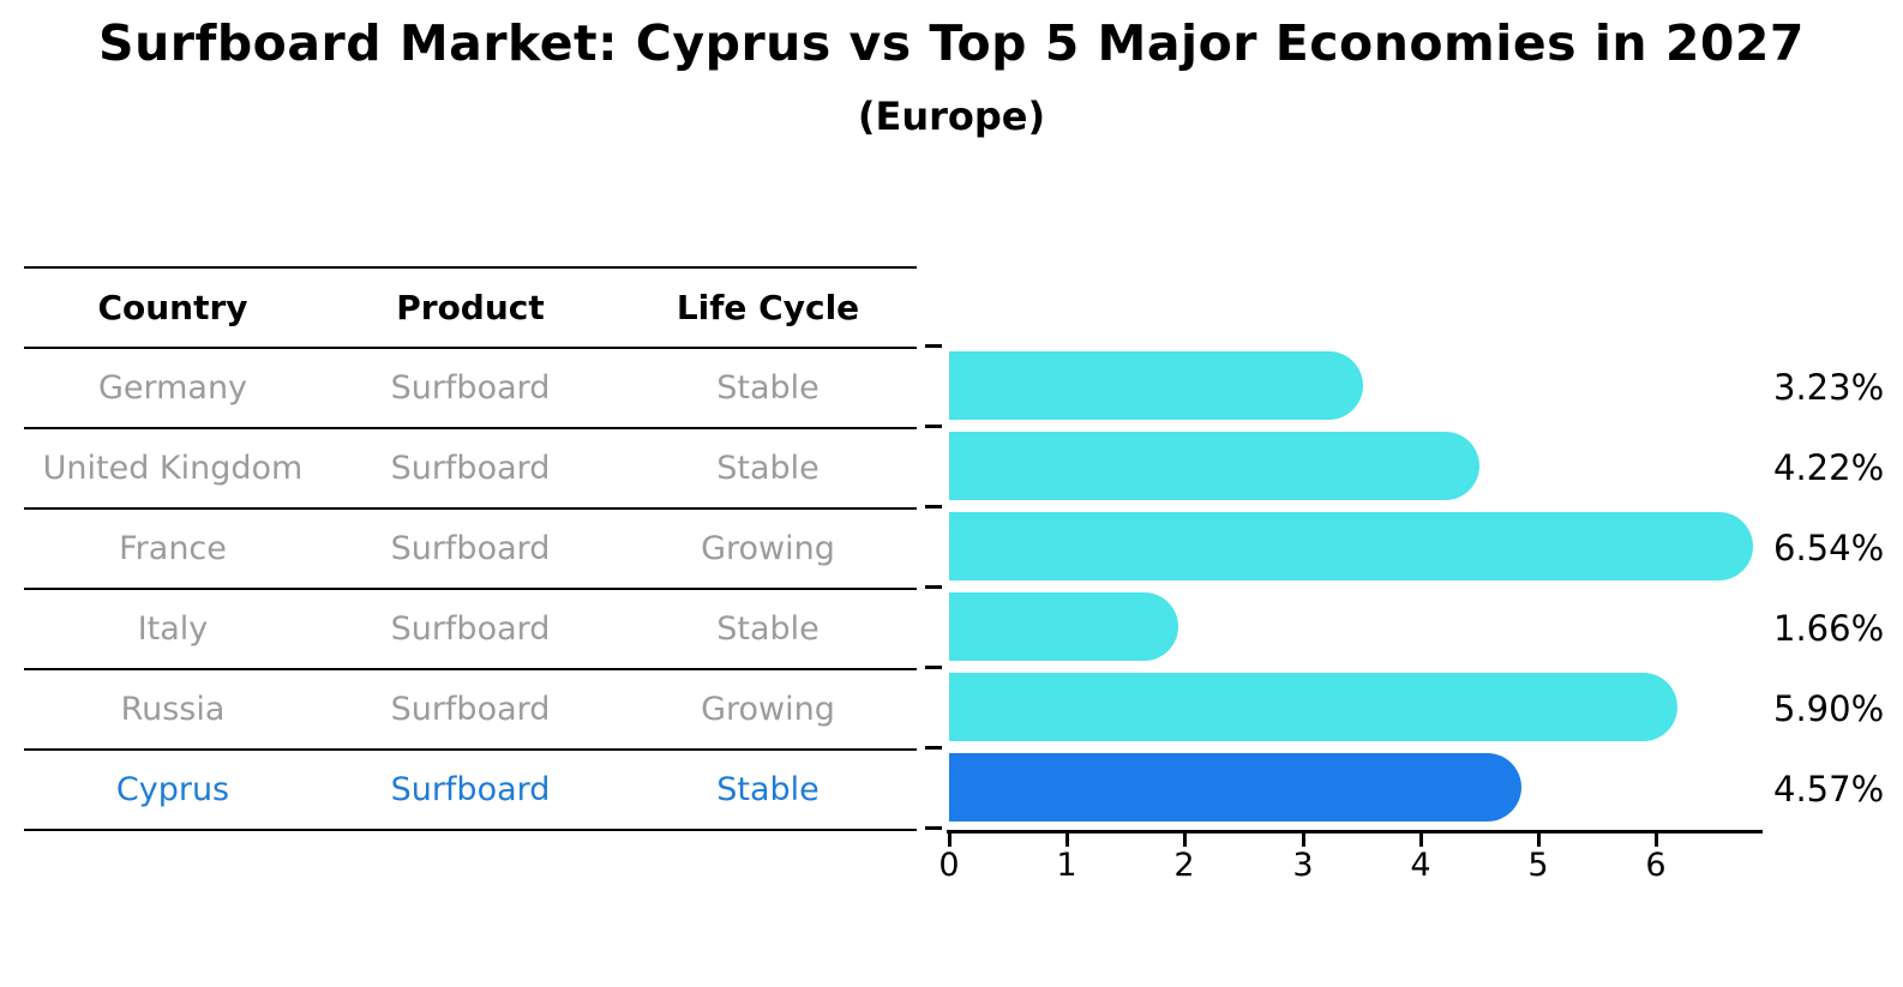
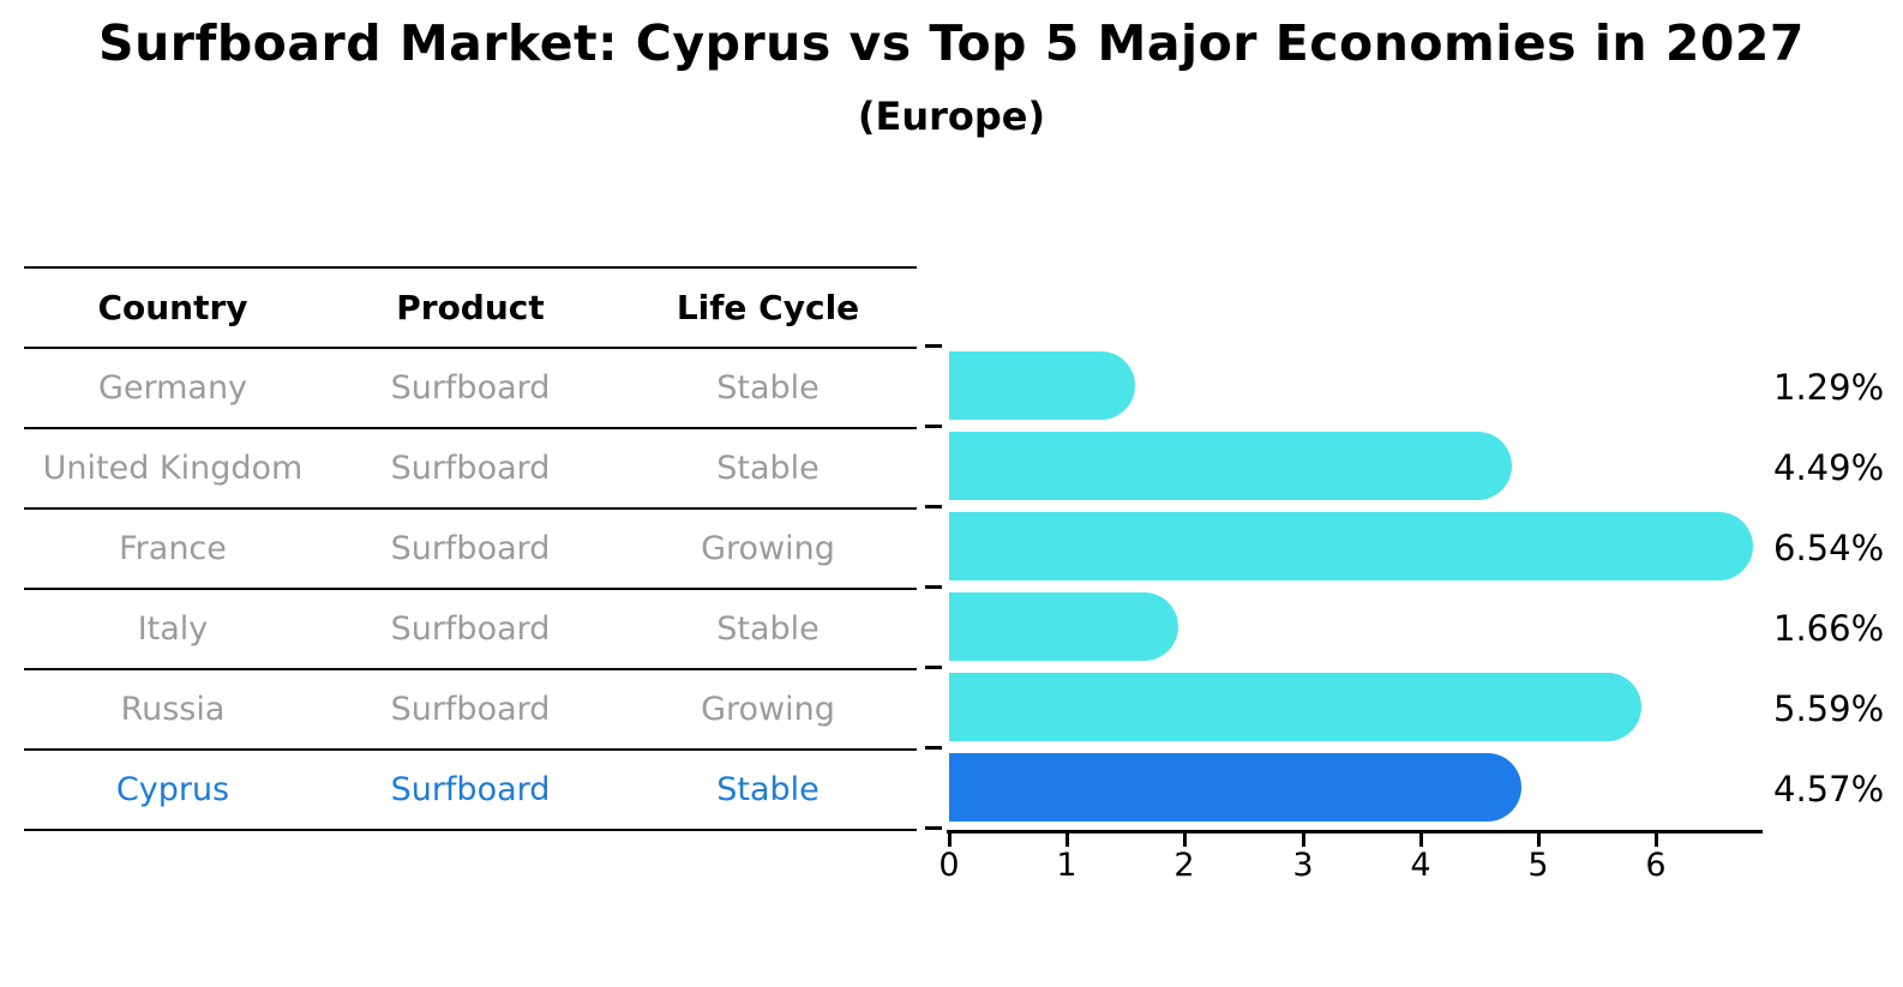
Germany: 3.23% -> 1.29%
United Kingdom: 4.22% -> 4.49%
Russia: 5.90% -> 5.59%
